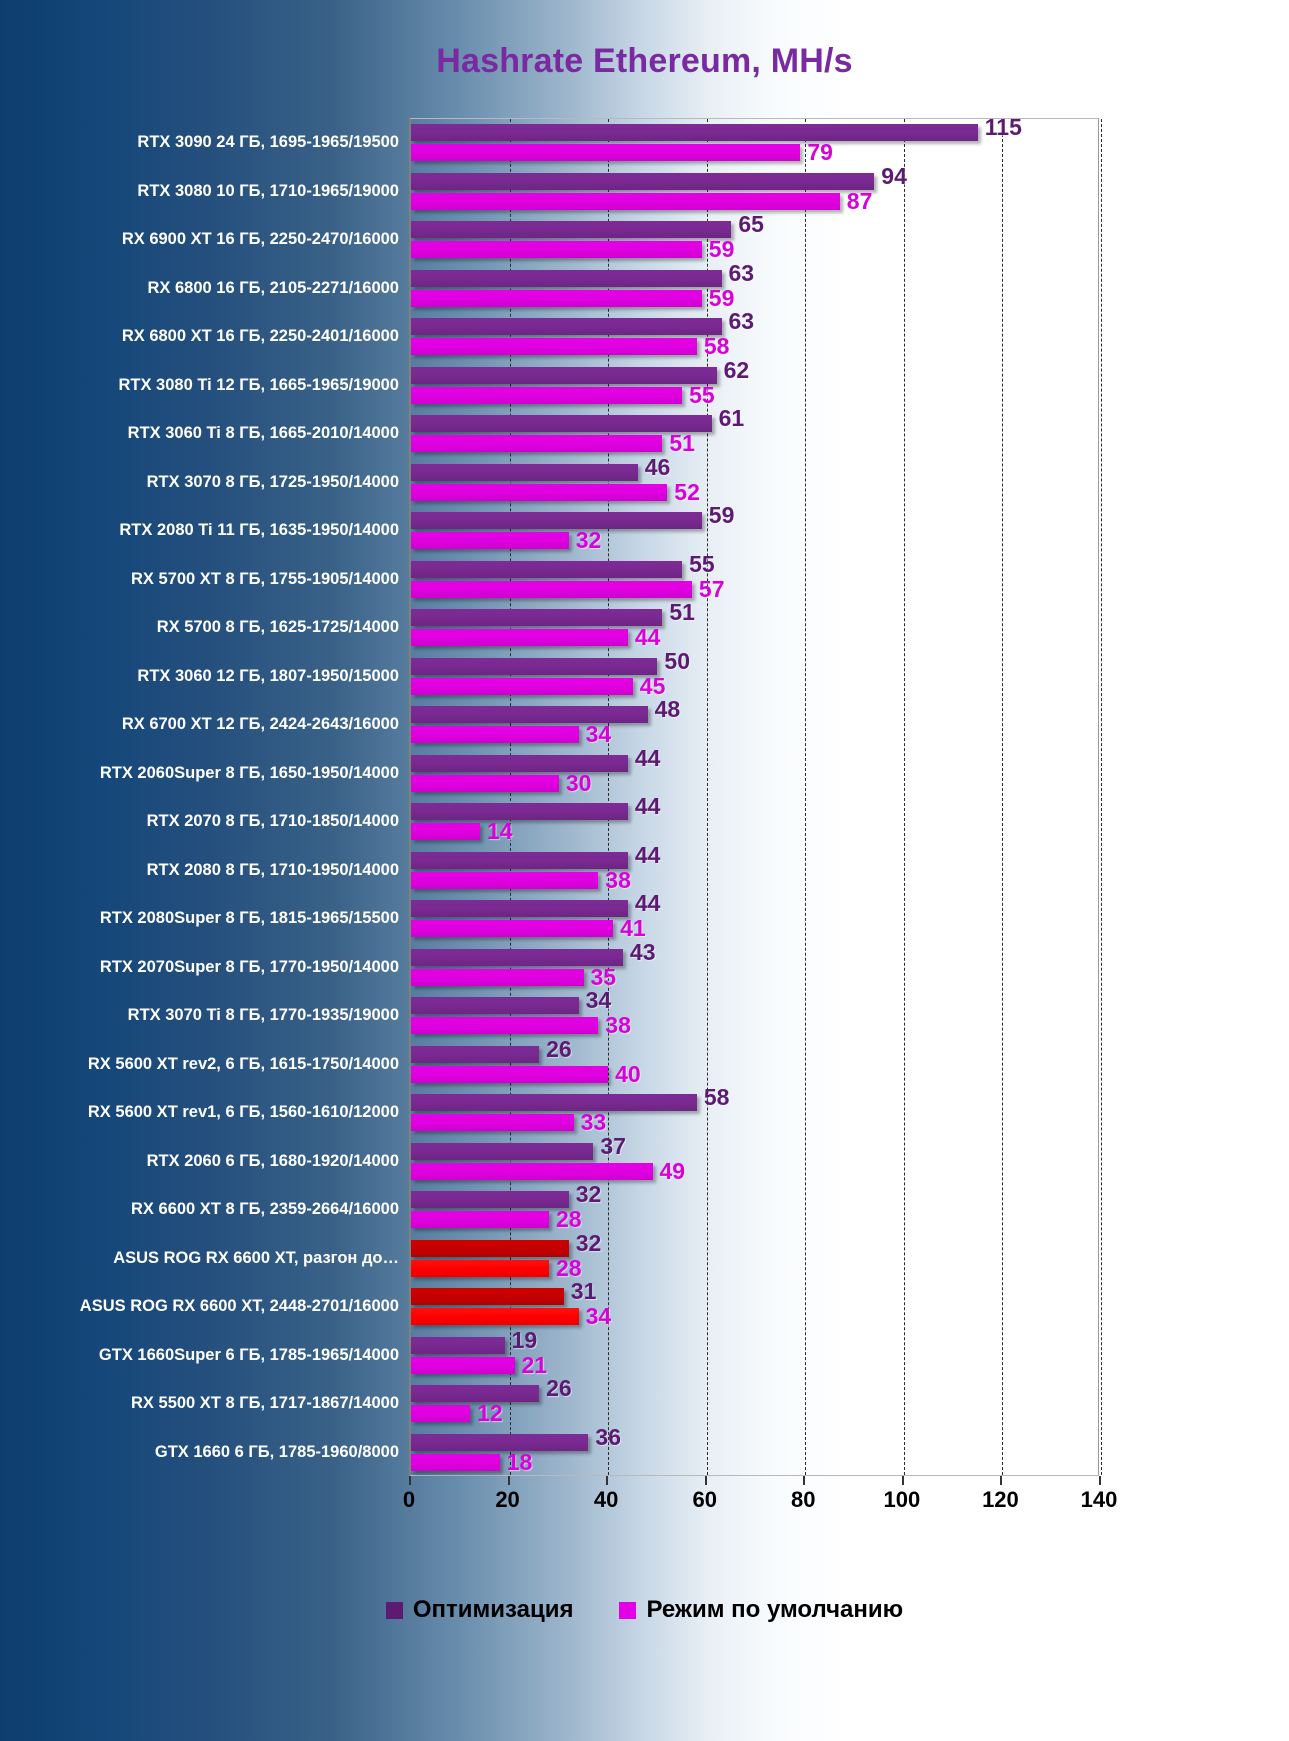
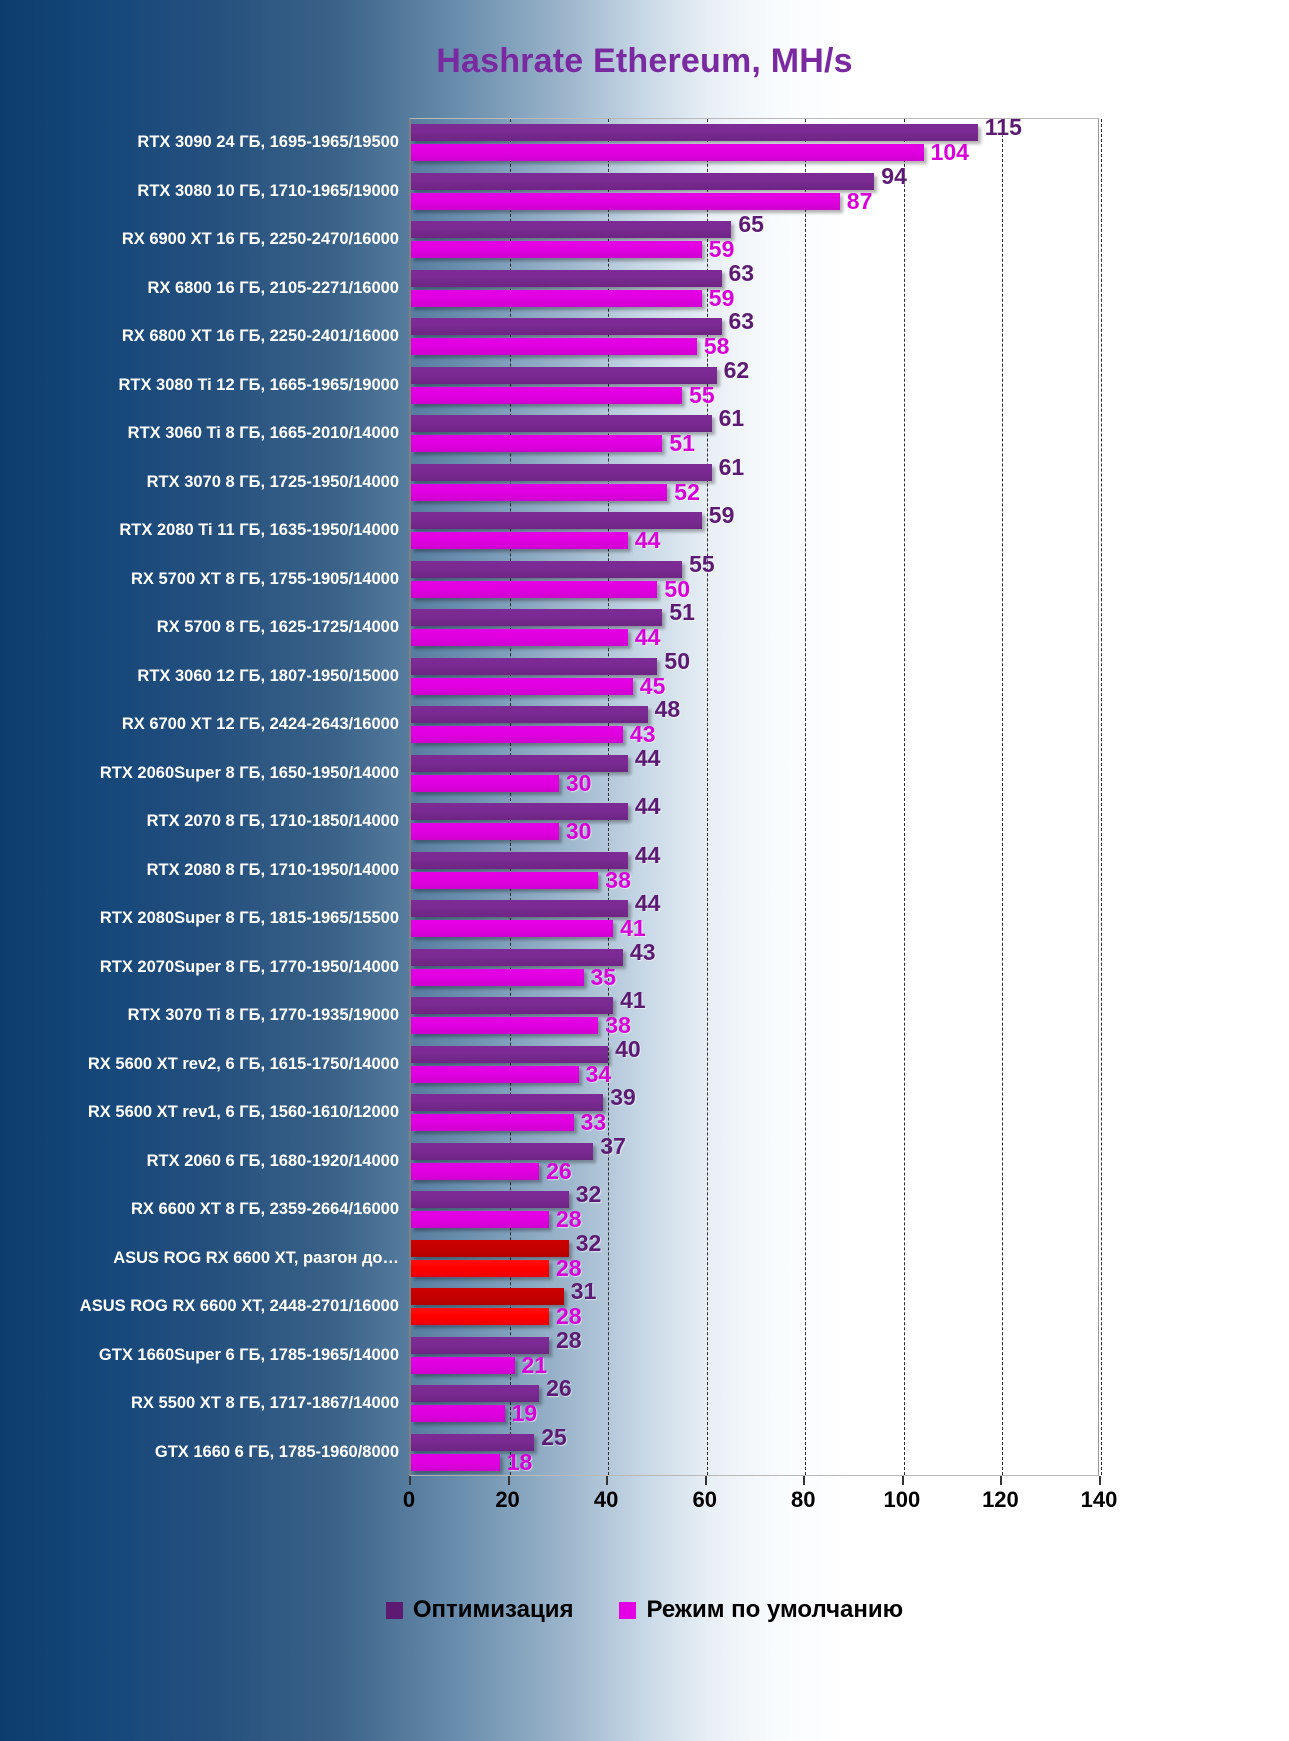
Режим по умолчанию/RTX 3090 24 ГБ, 1695-1965/19500: 79 -> 104
Оптимизация/RTX 3070 8 ГБ, 1725-1950/14000: 46 -> 61
Режим по умолчанию/RTX 2080 Ti 11 ГБ, 1635-1950/14000: 32 -> 44
Режим по умолчанию/RX 5700 XT 8 ГБ, 1755-1905/14000: 57 -> 50
Режим по умолчанию/RX 6700 XT 12 ГБ, 2424-2643/16000: 34 -> 43
Режим по умолчанию/RTX 2070 8 ГБ, 1710-1850/14000: 14 -> 30
Оптимизация/RTX 3070 Ti 8 ГБ, 1770-1935/19000: 34 -> 41
Оптимизация/RX 5600 XT rev2, 6 ГБ, 1615-1750/14000: 26 -> 40
Режим по умолчанию/RX 5600 XT rev2, 6 ГБ, 1615-1750/14000: 40 -> 34
Оптимизация/RX 5600 XT rev1, 6 ГБ, 1560-1610/12000: 58 -> 39
Режим по умолчанию/RTX 2060 6 ГБ, 1680-1920/14000: 49 -> 26
Режим по умолчанию/ASUS ROG RX 6600 XT, 2448-2701/16000: 34 -> 28
Оптимизация/GTX 1660Super 6 ГБ, 1785-1965/14000: 19 -> 28
Режим по умолчанию/RX 5500 XT 8 ГБ, 1717-1867/14000: 12 -> 19
Оптимизация/GTX 1660 6 ГБ, 1785-1960/8000: 36 -> 25
